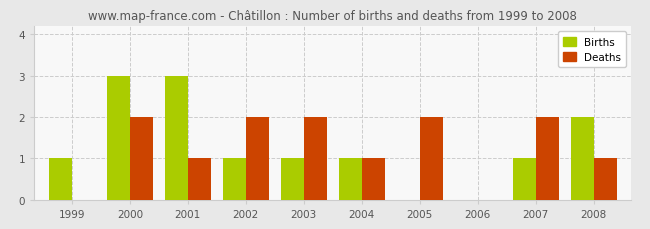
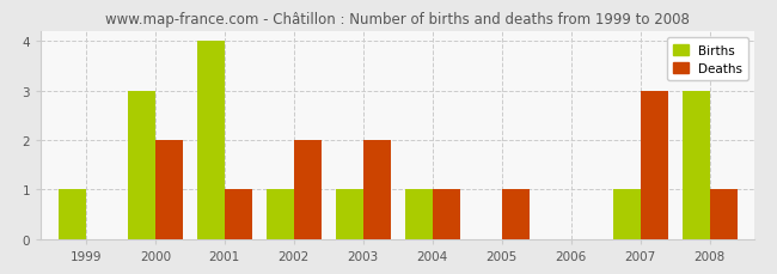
Births/2001: 3 -> 4
Deaths/2005: 2 -> 1
Deaths/2007: 2 -> 3
Births/2008: 2 -> 3
